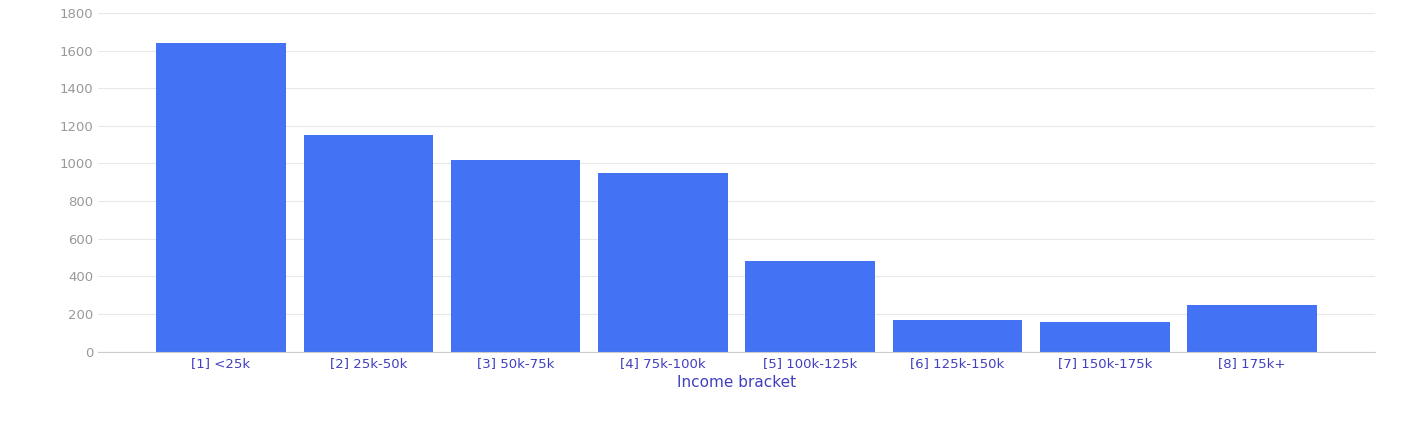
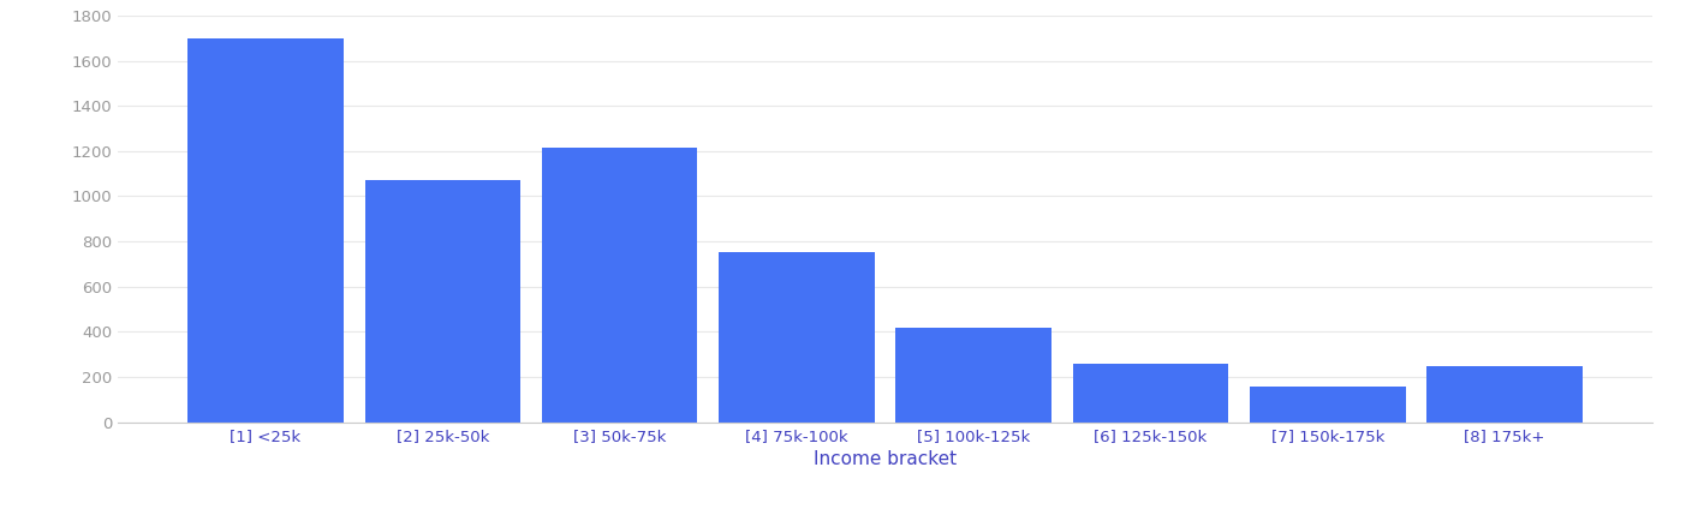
[1] <25k: 1640 -> 1700
[2] 25k-50k: 1150 -> 1070
[3] 50k-75k: 1020 -> 1220
[4] 75k-100k: 950 -> 760
[5] 100k-125k: 480 -> 420
[6] 125k-150k: 170 -> 260
